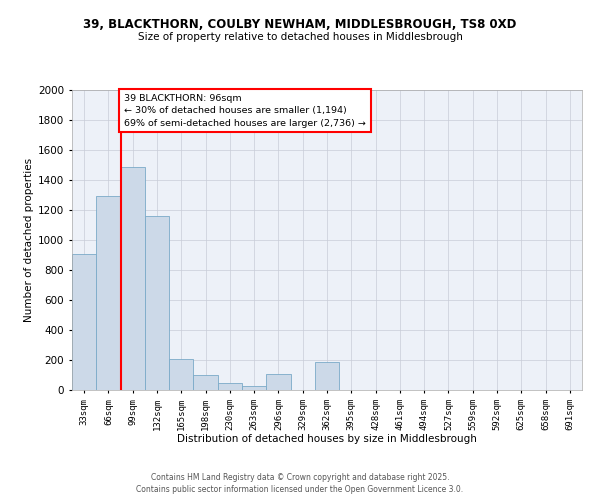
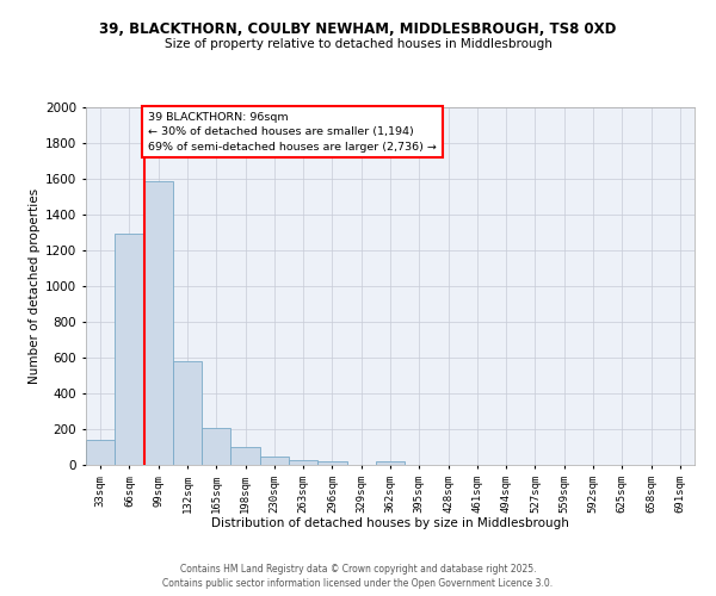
33sqm: 910 -> 140
99sqm: 1490 -> 1590
132sqm: 1160 -> 580
296sqm: 110 -> 20
362sqm: 190 -> 20
